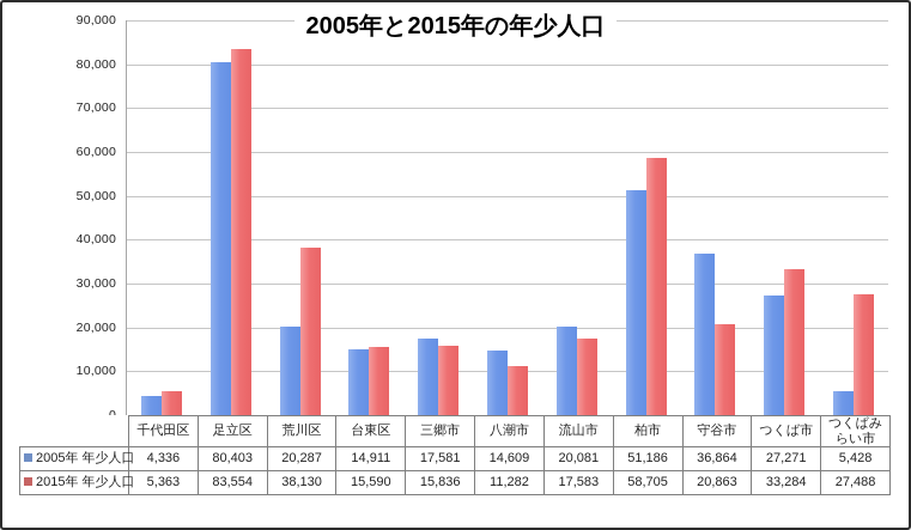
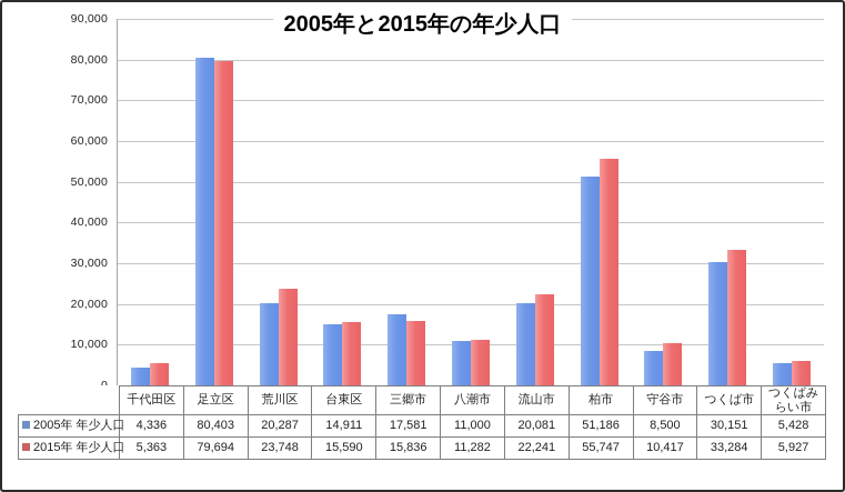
2015年 年少人口/足立区: 83,554 -> 79,694
2015年 年少人口/荒川区: 38,130 -> 23,748
2005年 年少人口/八潮市: 14,609 -> 11,000
2015年 年少人口/流山市: 17,583 -> 22,241
2015年 年少人口/柏市: 58,705 -> 55,747
2005年 年少人口/守谷市: 36,864 -> 8,500
2015年 年少人口/守谷市: 20,863 -> 10,417
2005年 年少人口/つくば市: 27,271 -> 30,151
2015年 年少人口/つくばみらい市: 27,488 -> 5,927
